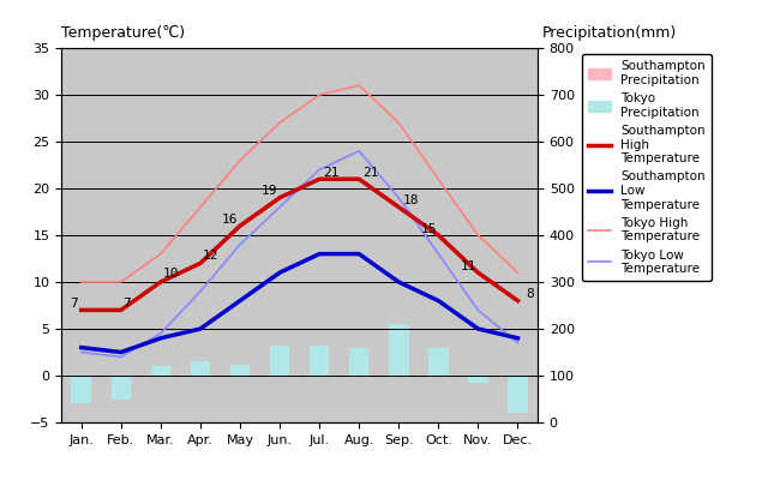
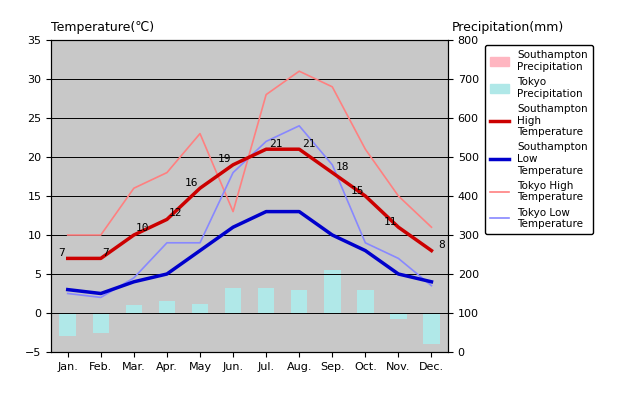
Tokyo High Temperature/Mar.: 13 -> 16
Tokyo Low Temperature/May: 14.0 -> 9.0
Tokyo High Temperature/Jun.: 27 -> 13
Tokyo High Temperature/Jul.: 30 -> 28
Tokyo High Temperature/Sep.: 27 -> 29
Tokyo Low Temperature/Oct.: 13.0 -> 9.0
